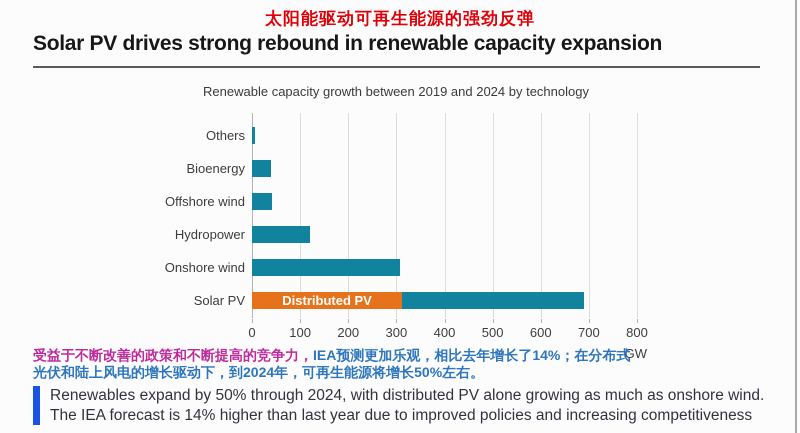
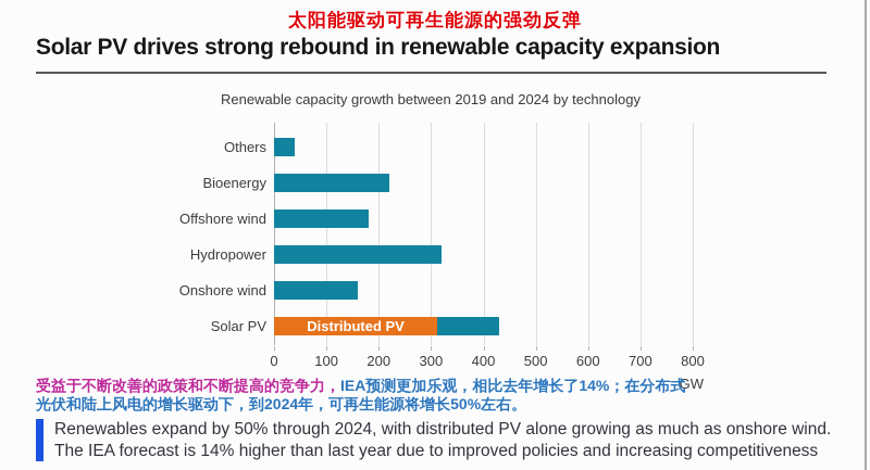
Others: 10 -> 40
Bioenergy: 40 -> 220
Offshore wind: 40 -> 180
Hydropower: 120 -> 320
Onshore wind: 310 -> 160
Solar PV: 690 -> 430
